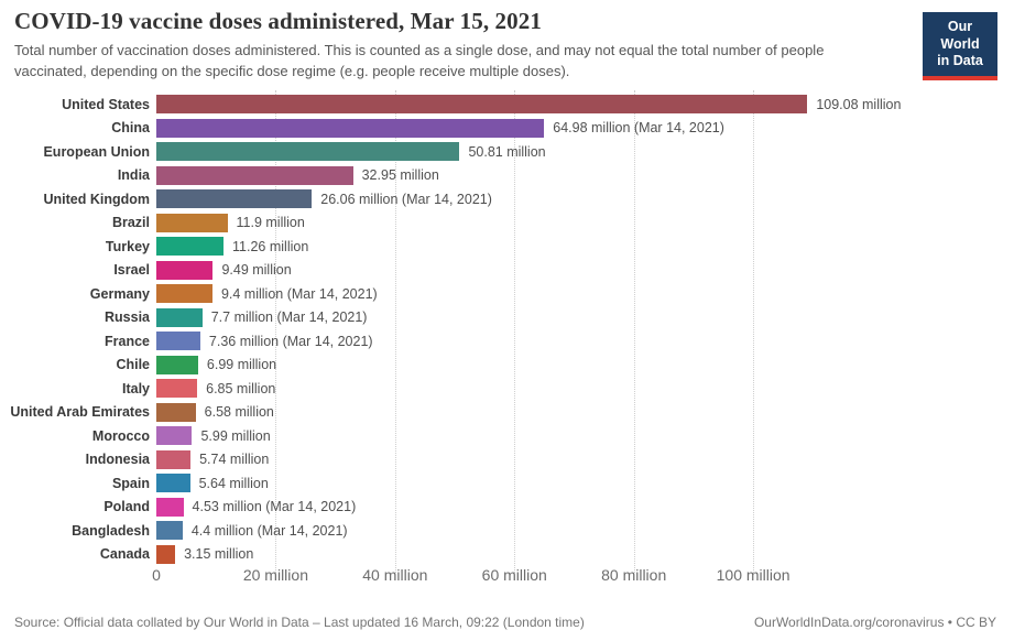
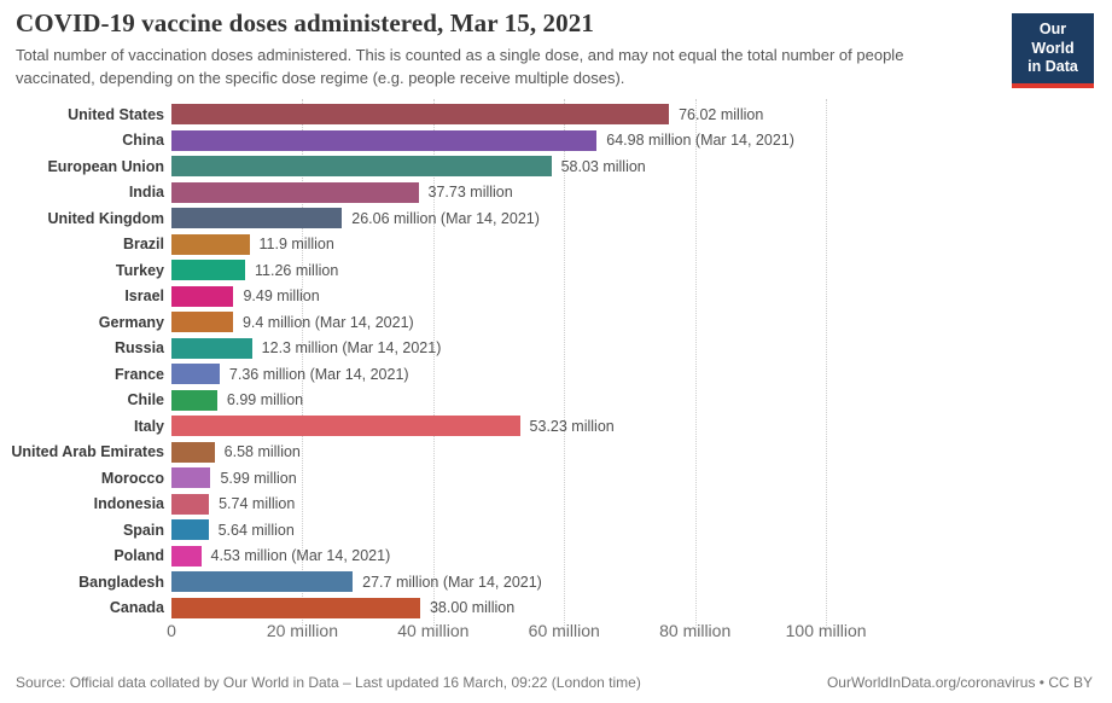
United States: 109.08 -> 76.02
European Union: 50.81 -> 58.03
India: 32.95 -> 37.73
Russia: 7.7 -> 12.3
Italy: 6.85 -> 53.23
Bangladesh: 4.4 -> 27.7
Canada: 3.15 -> 38.00
